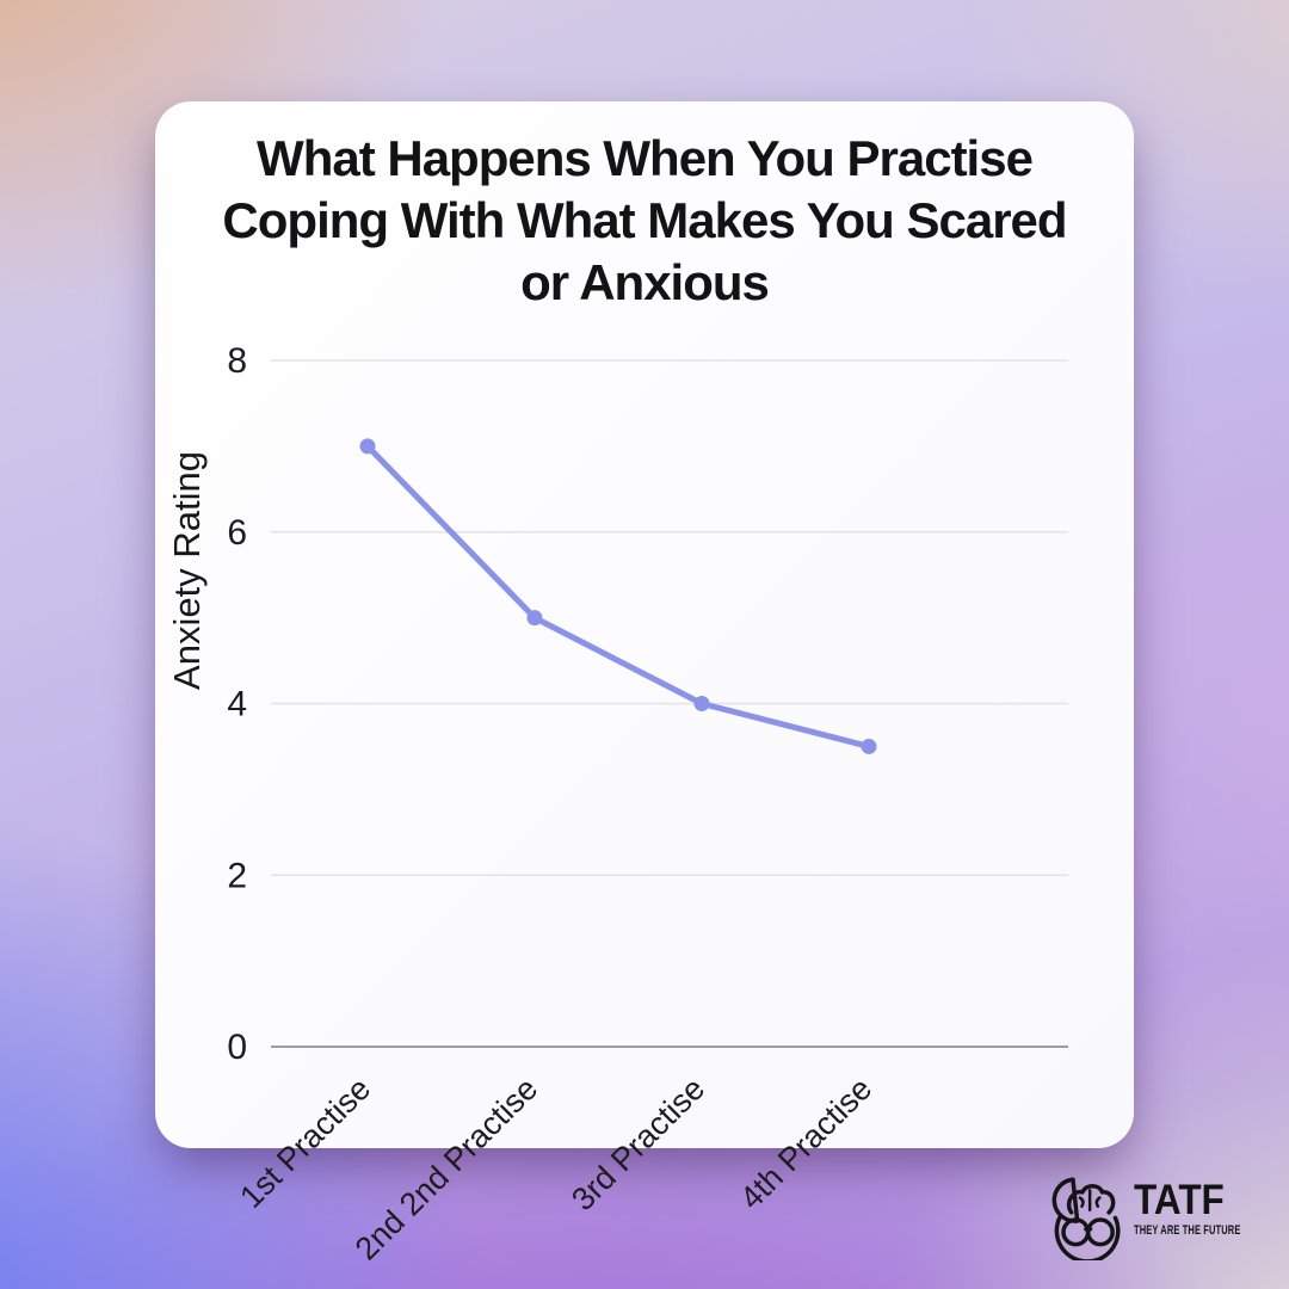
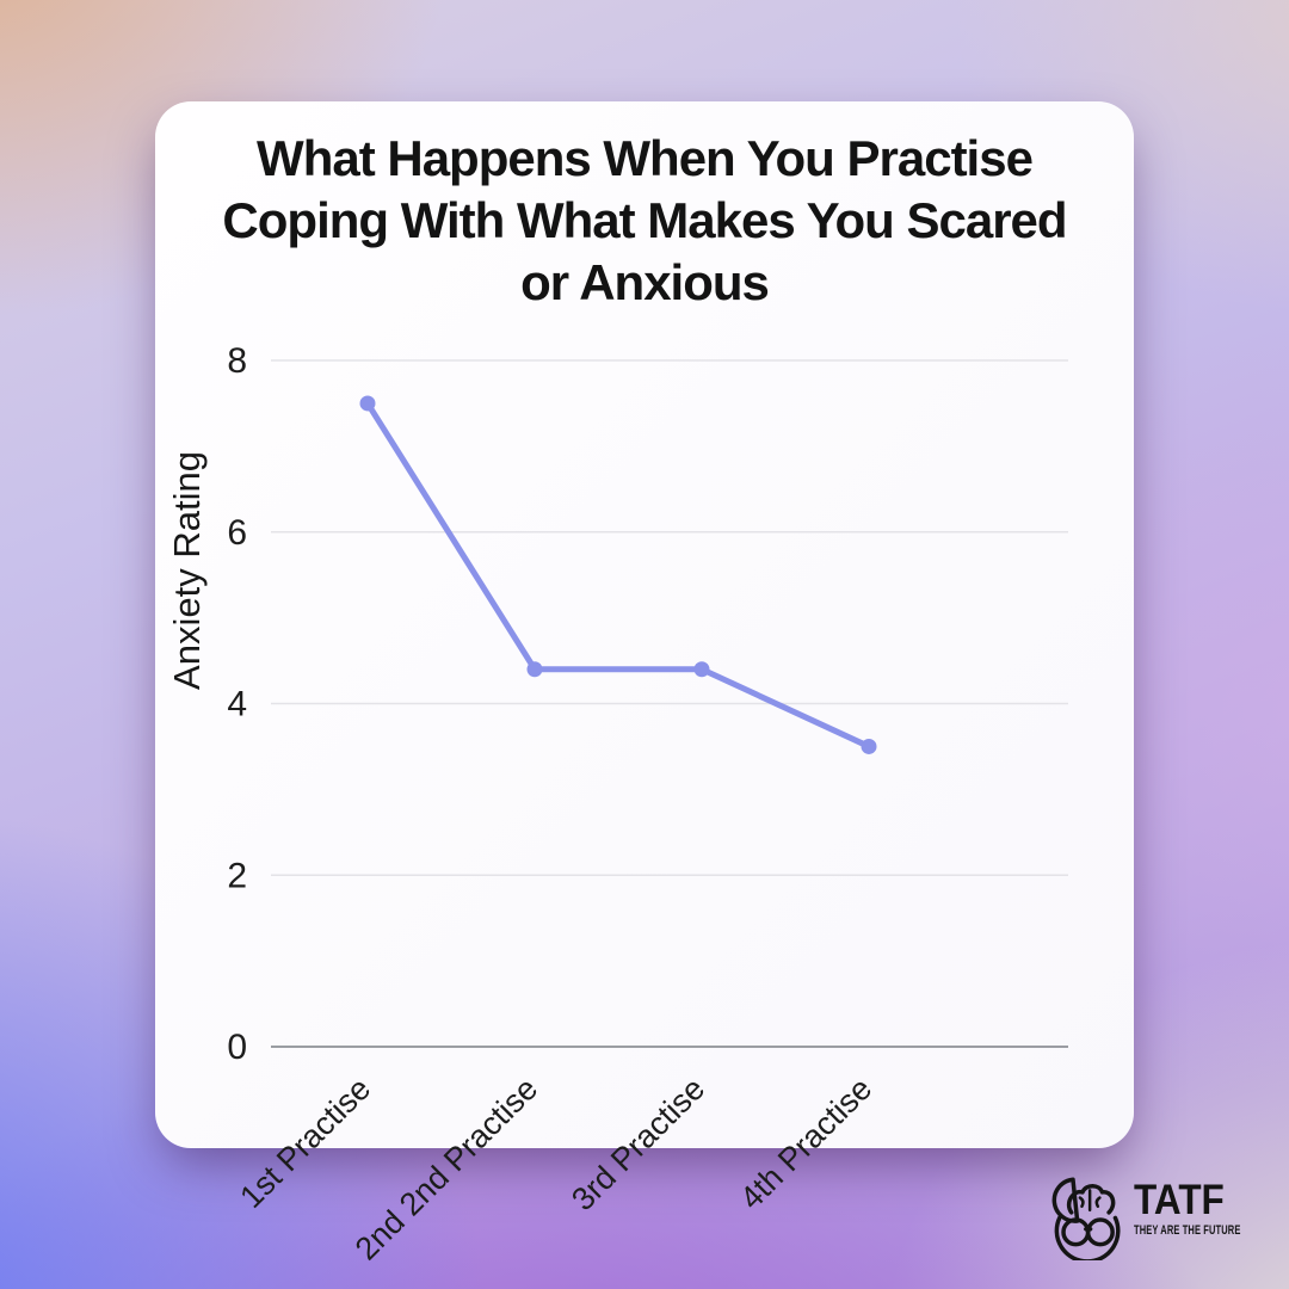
1st Practise: 7.0 -> 7.5
2nd 2nd Practise: 5.0 -> 4.4
3rd Practise: 4.0 -> 4.4
